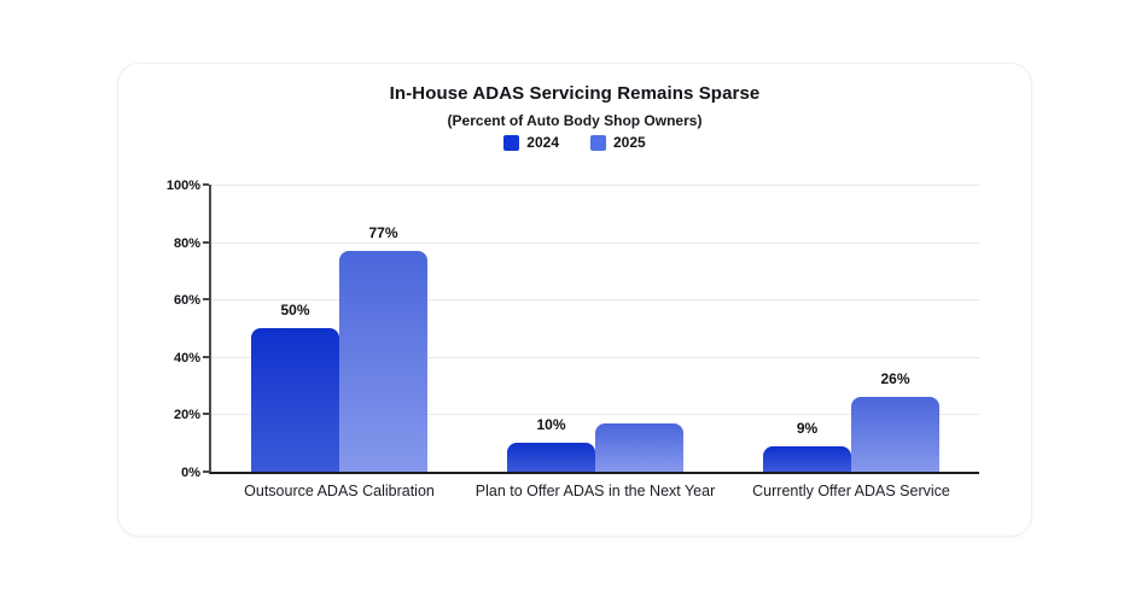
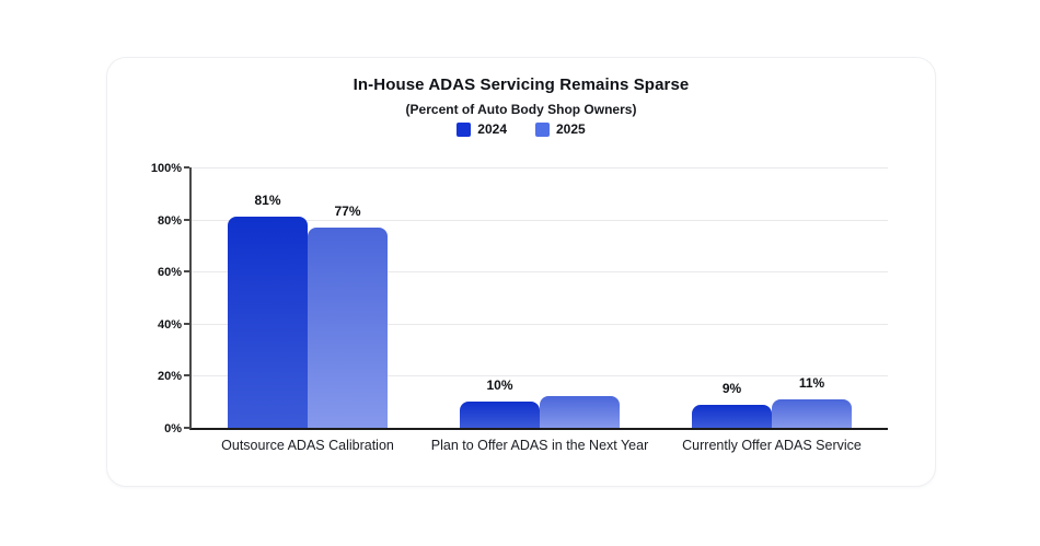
2024/Outsource ADAS Calibration: 50% -> 81%
2025/Plan to Offer ADAS in the Next Year: 17% -> 12%
2025/Currently Offer ADAS Service: 26% -> 11%
